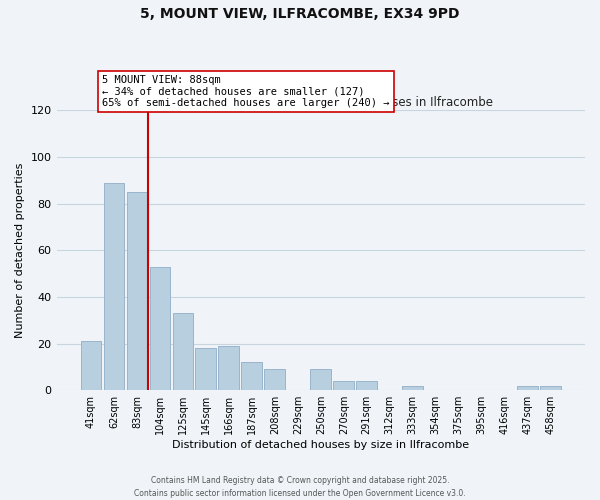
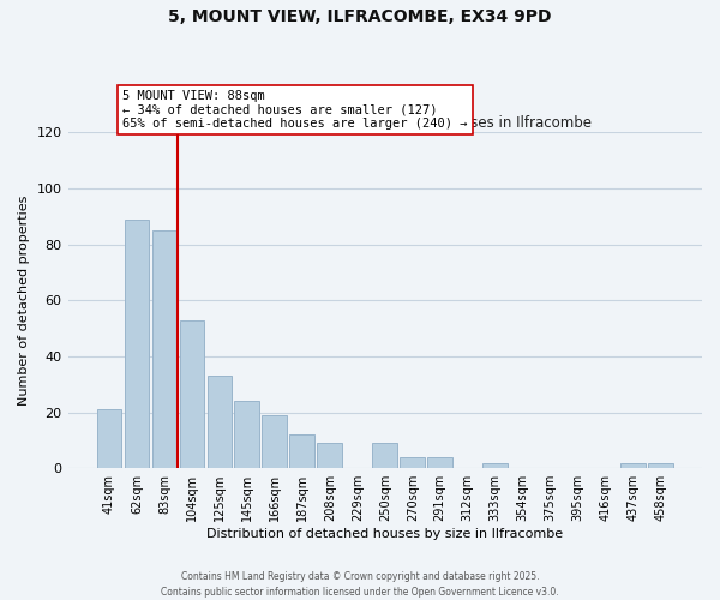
145sqm: 18 -> 24
